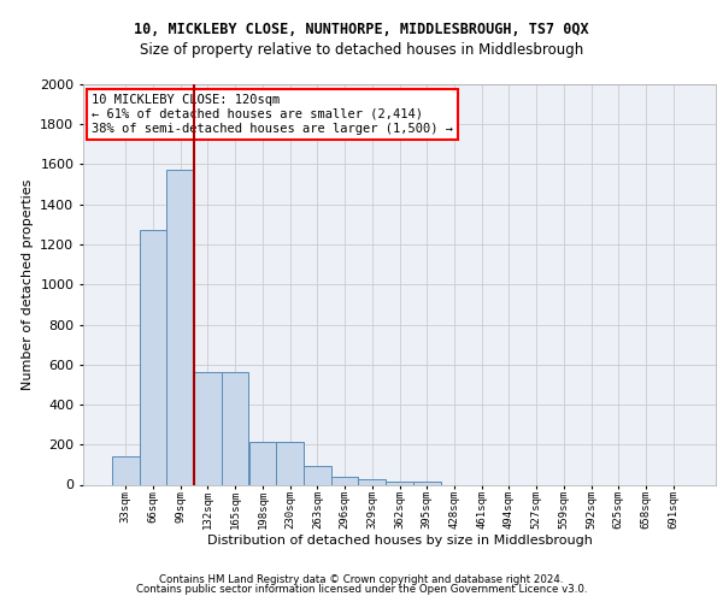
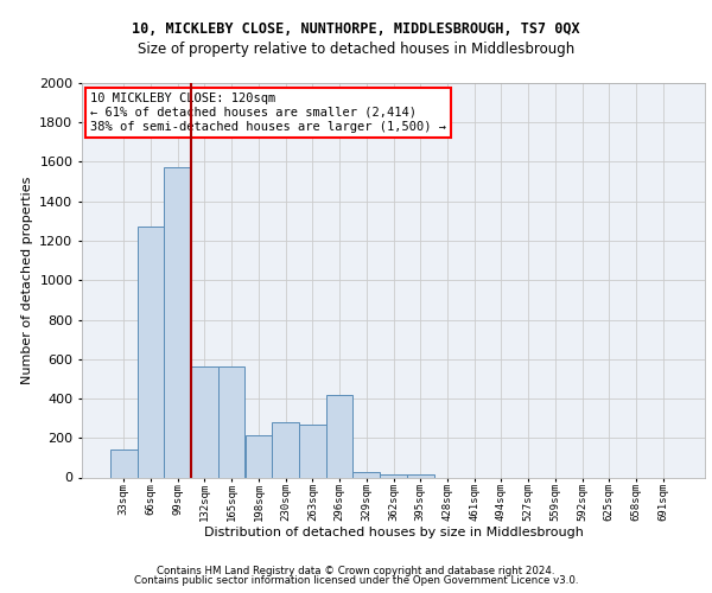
230sqm: 220 -> 280
263sqm: 100 -> 270
296sqm: 40 -> 420
